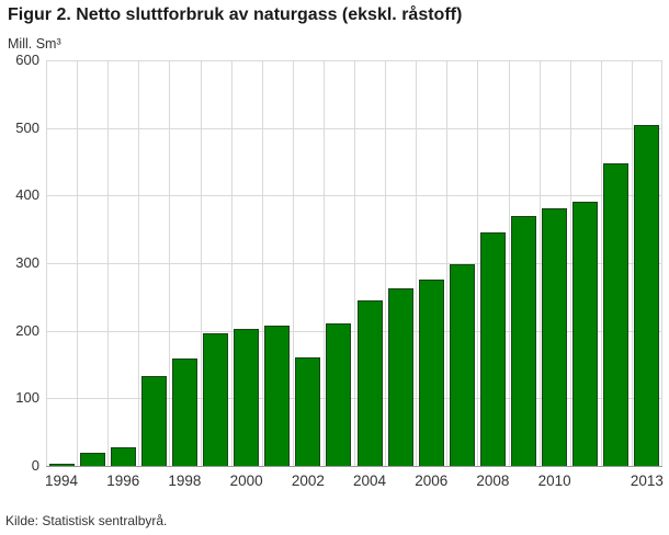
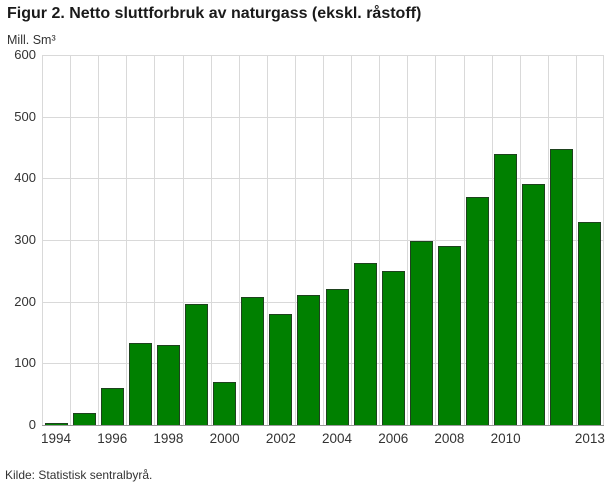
1996: 30 -> 60
1998: 160 -> 130
2000: 200 -> 70
2002: 160 -> 180
2004: 240 -> 220
2006: 280 -> 250
2008: 350 -> 290
2010: 380 -> 440
2013: 500 -> 330
